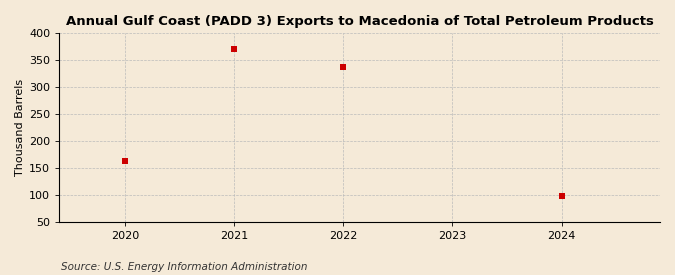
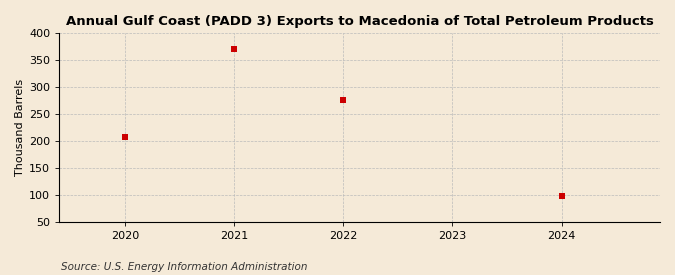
2020: 162 -> 207
2022: 338 -> 277
